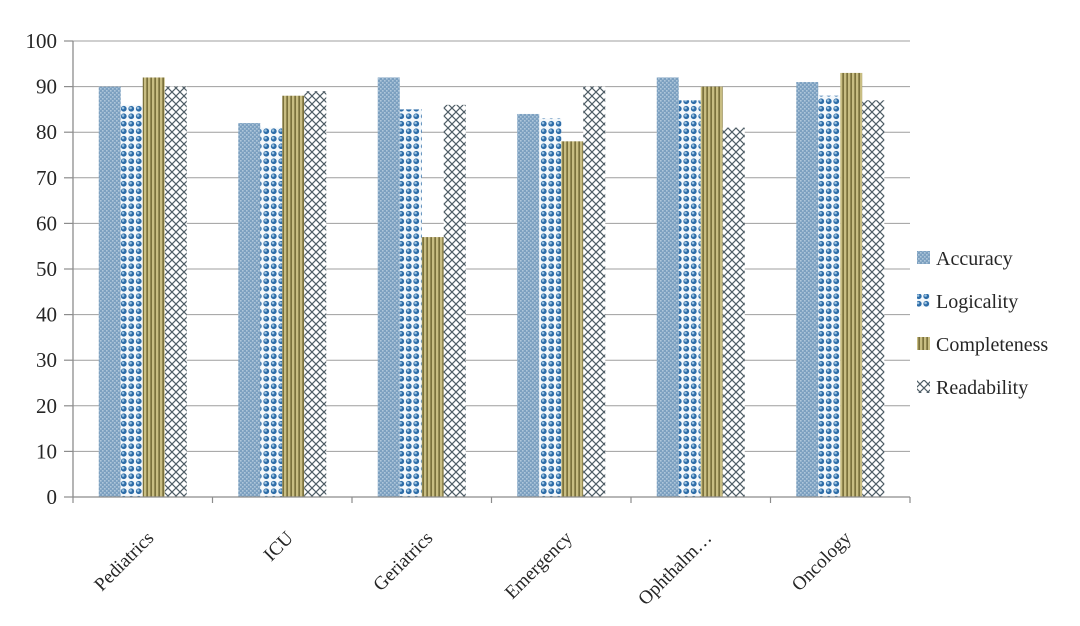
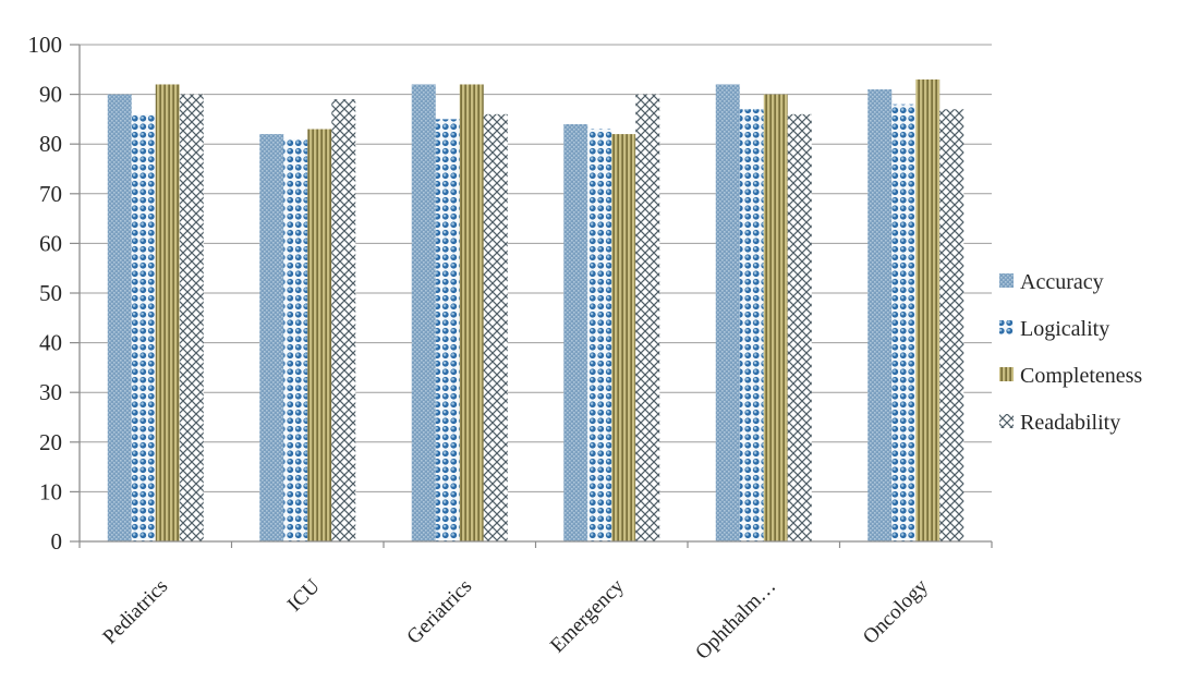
Completeness/ICU: 88 -> 83
Completeness/Geriatrics: 57 -> 92
Completeness/Emergency: 78 -> 82
Readability/Ophthalm…: 81 -> 86
